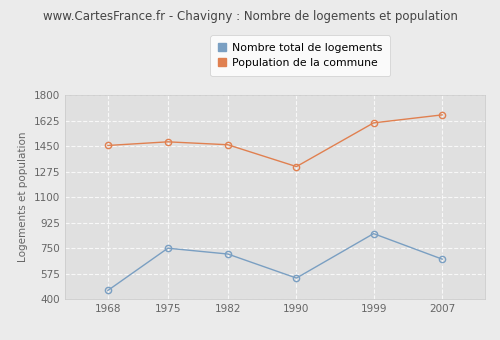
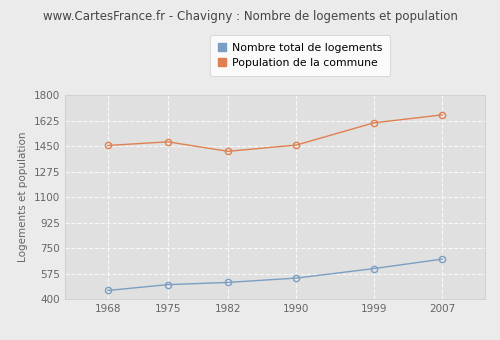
Nombre total de logements/1975: 750 -> 500
Nombre total de logements/1982: 710 -> 520
Population de la commune/1982: 1460 -> 1420
Population de la commune/1990: 1310 -> 1460
Nombre total de logements/1999: 850 -> 610
